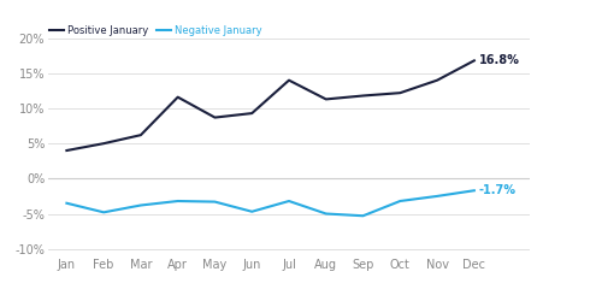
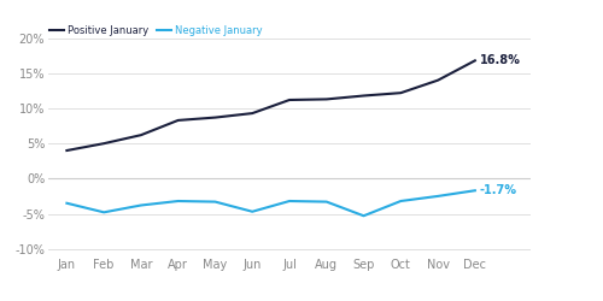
Positive January/Apr: 11.6% -> 8.3%
Positive January/Jul: 14.0% -> 11.2%
Negative January/Aug: -5.0% -> -3.3%
